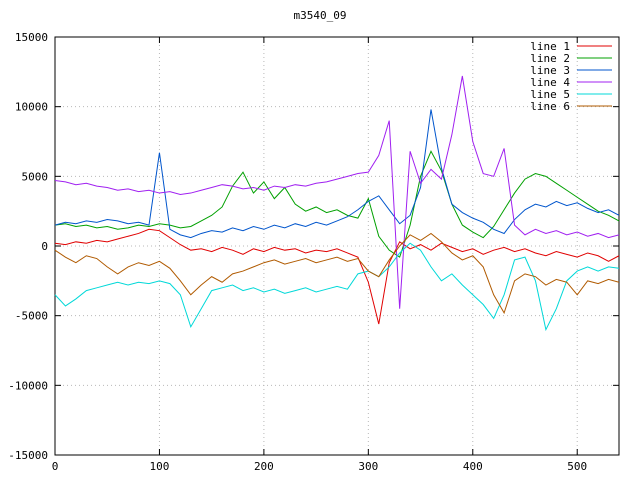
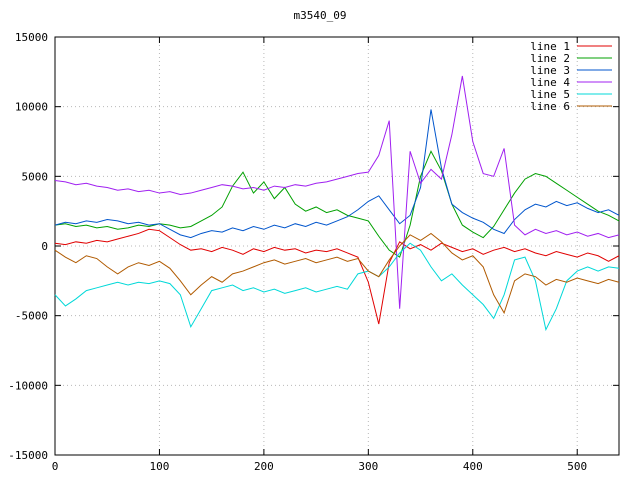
line 3/100: 6700 -> 1600
line 2/300: 3400 -> 1800
line 6/500: -3500 -> -2300
